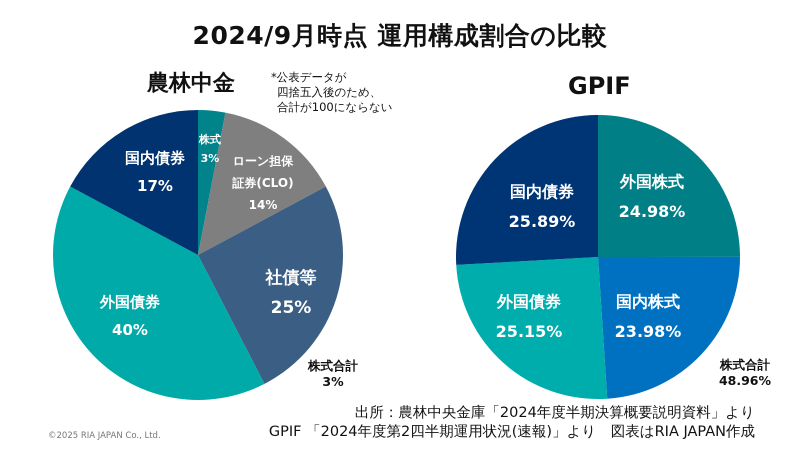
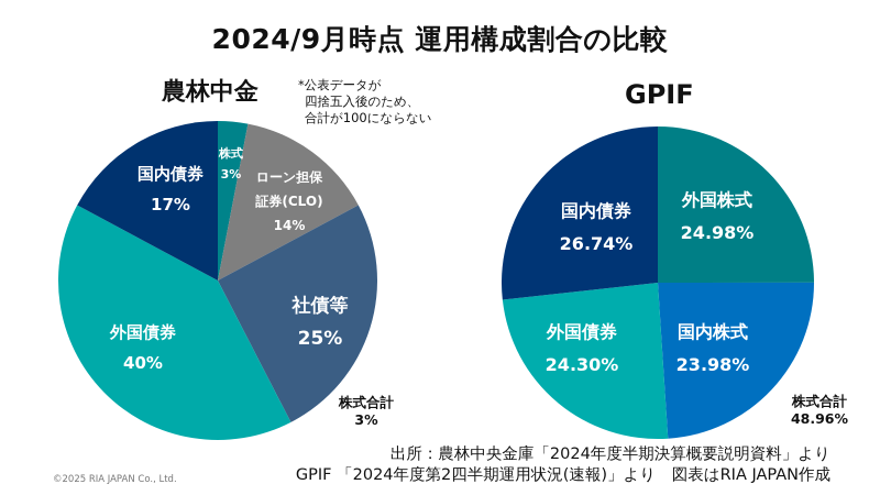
GPIF/外国債券: 25.15% -> 24.30%
GPIF/国内債券: 25.89% -> 26.74%
